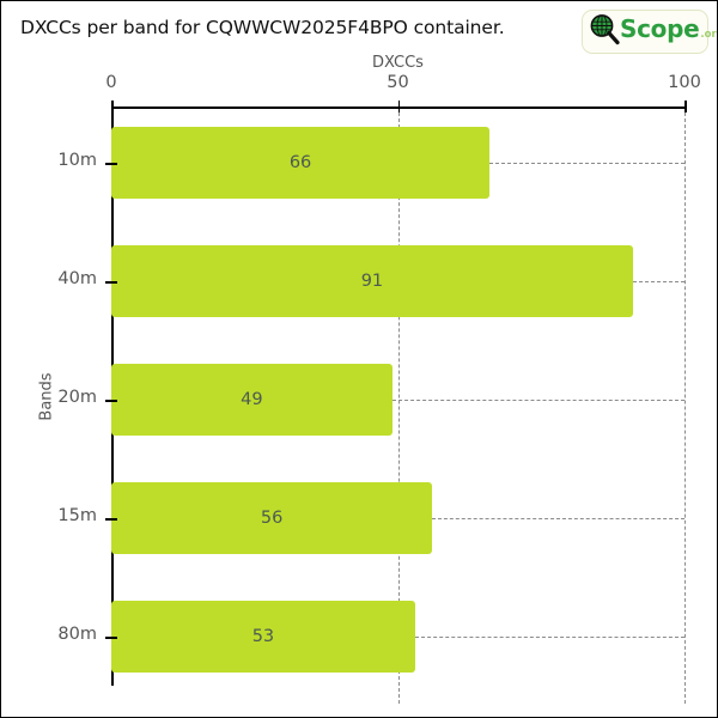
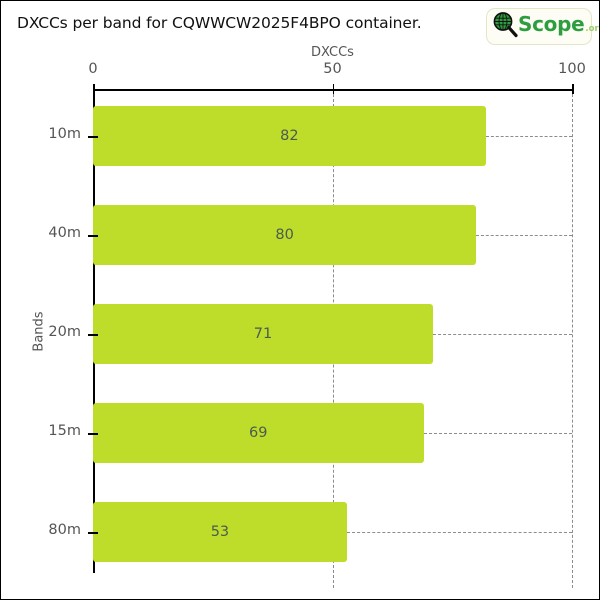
10m: 66 -> 82
40m: 91 -> 80
20m: 49 -> 71
15m: 56 -> 69
